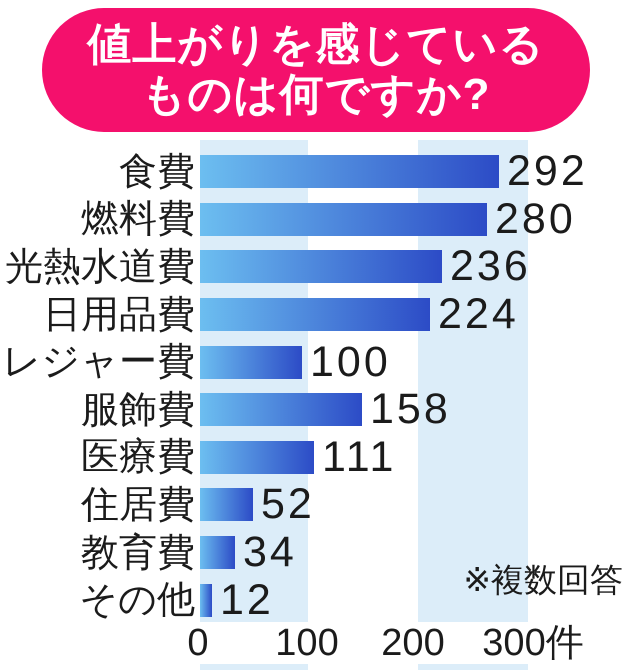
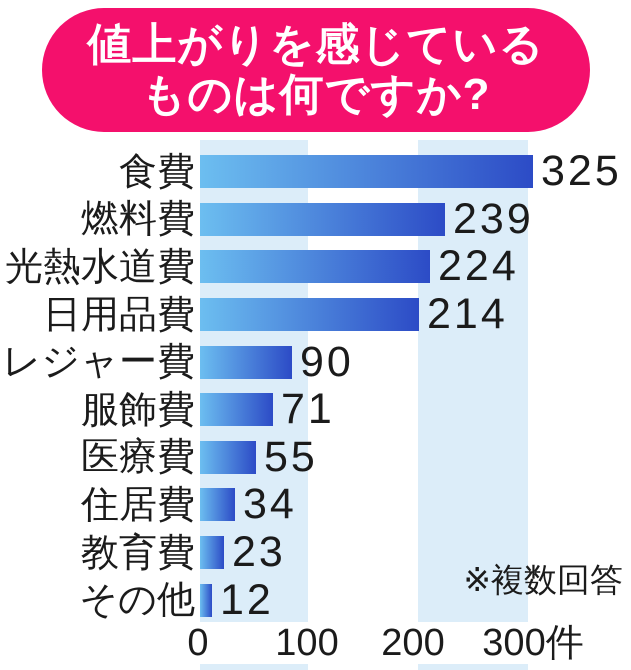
食費: 292 -> 325
燃料費: 280 -> 239
光熱水道費: 236 -> 224
日用品費: 224 -> 214
レジャー費: 100 -> 90
服飾費: 158 -> 71
医療費: 111 -> 55
住居費: 52 -> 34
教育費: 34 -> 23
